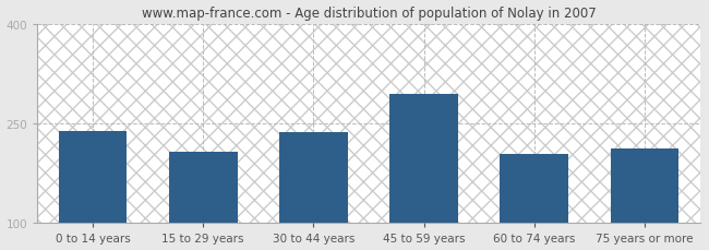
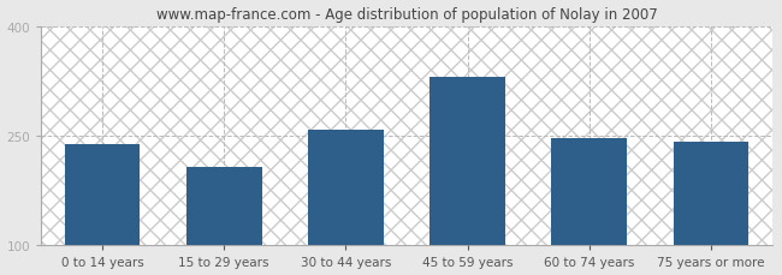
30 to 44 years: 236 -> 258
45 to 59 years: 294 -> 330
60 to 74 years: 204 -> 247
75 years or more: 212 -> 242
